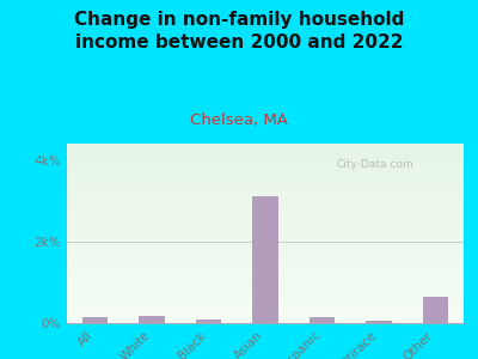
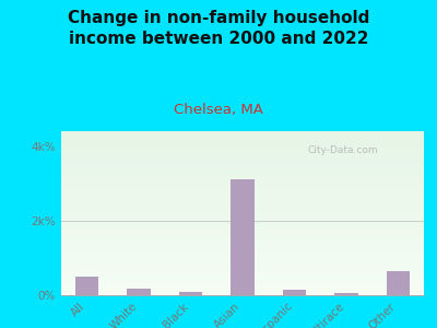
All: 0.15k% -> 0.50k%
